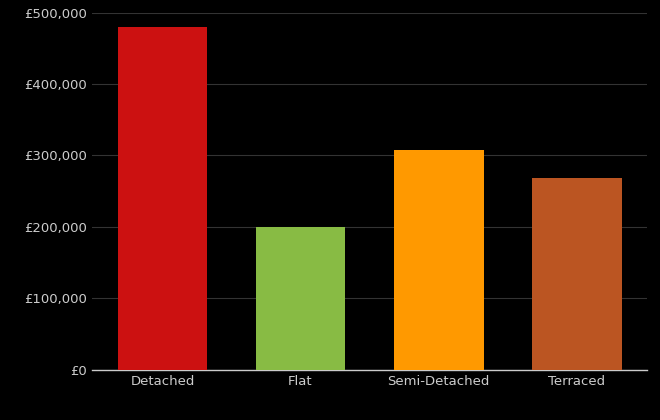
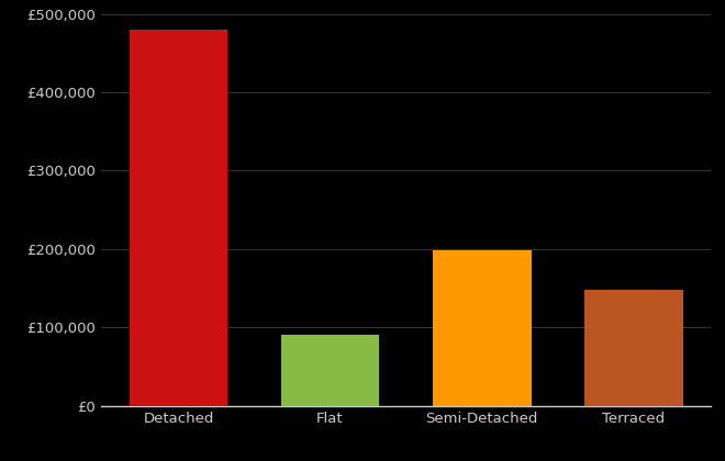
Flat: £200,000 -> £90,000
Semi-Detached: £307,000 -> £198,000
Terraced: £268,000 -> £148,000
